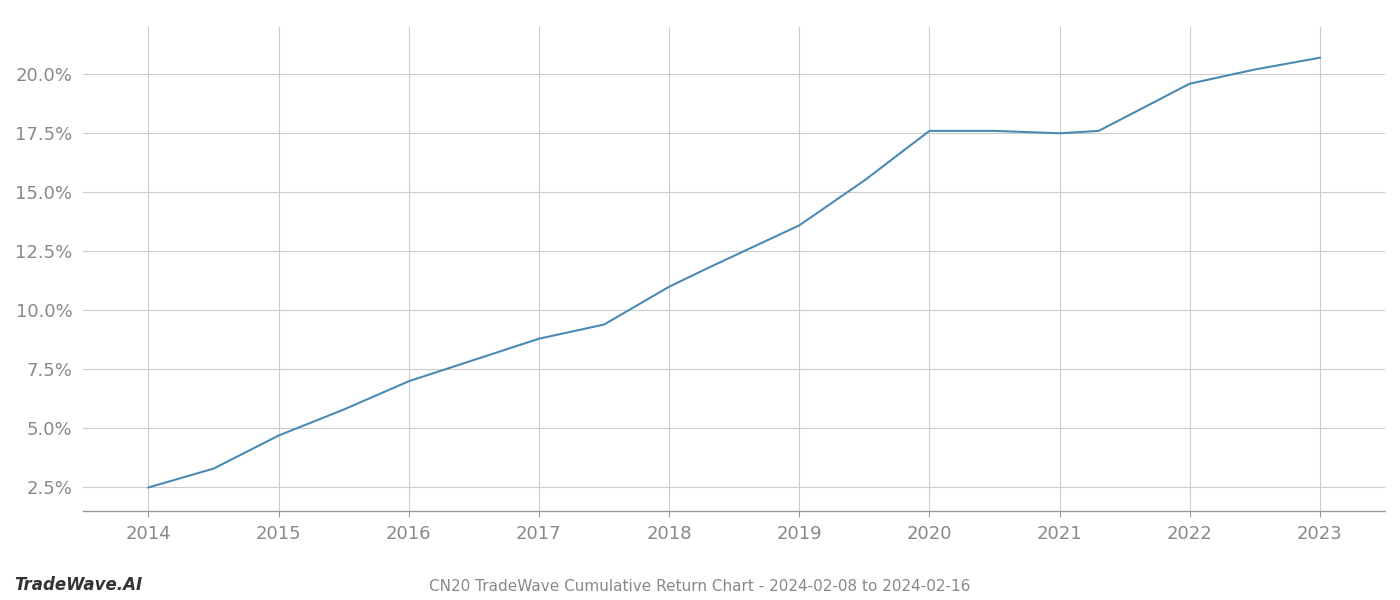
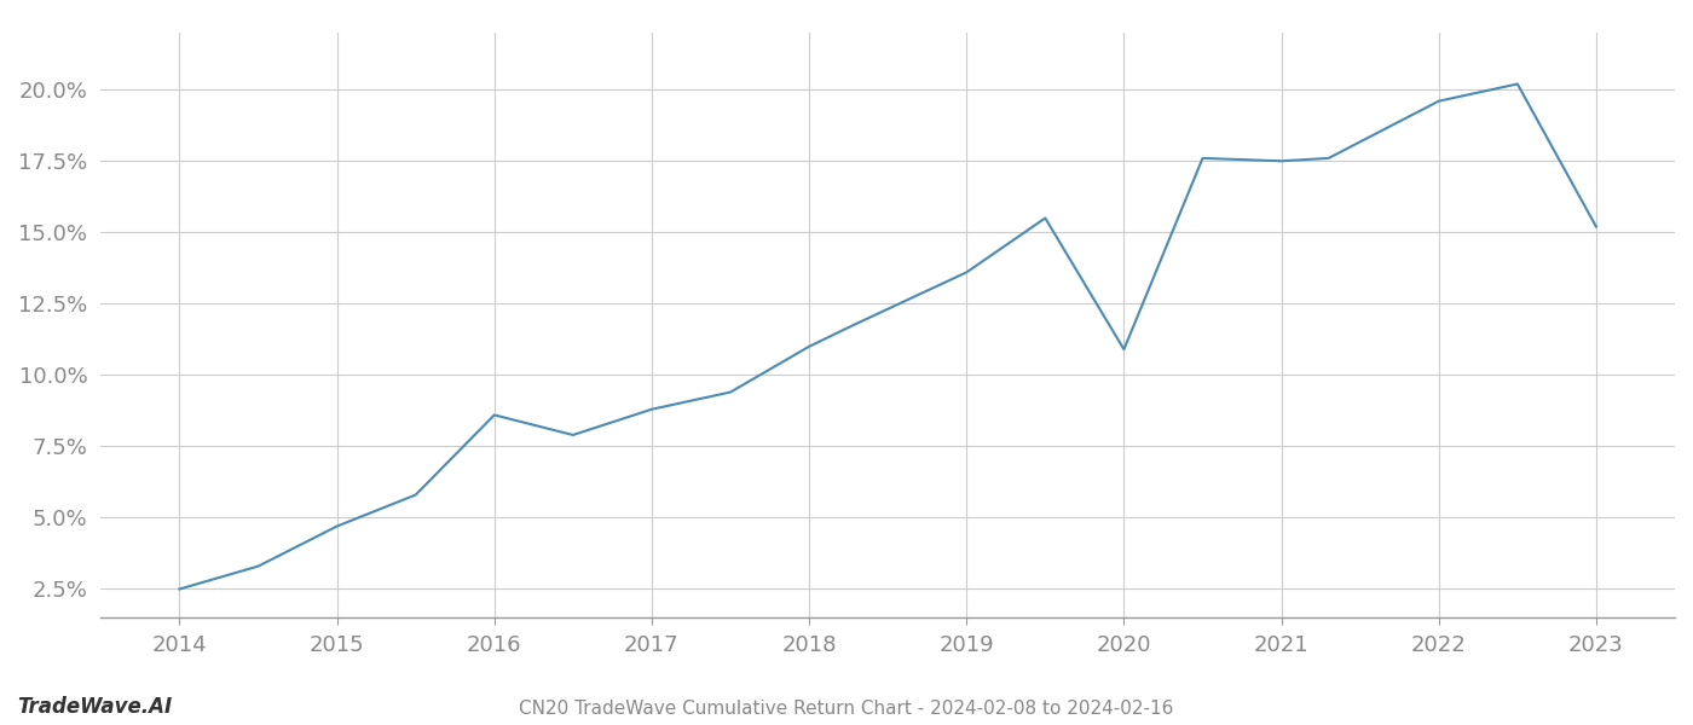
2016: 7.0% -> 8.6%
2020: 17.6% -> 10.9%
2023: 20.7% -> 15.2%
